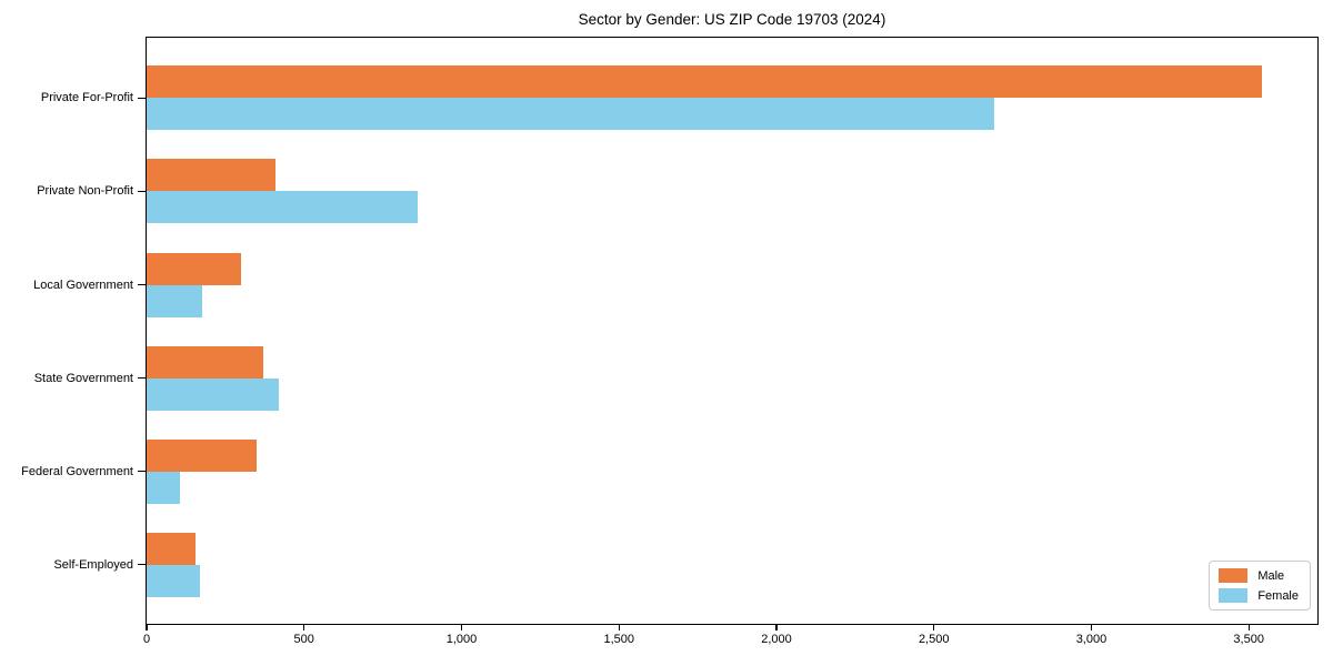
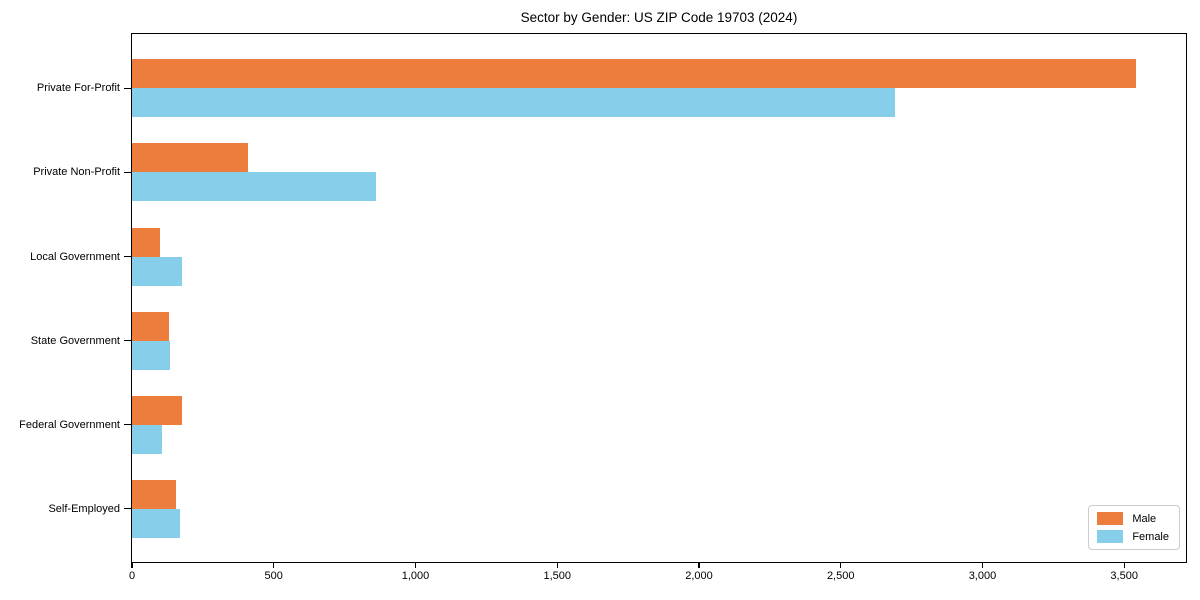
Male/Local Government: 300 -> 100
Male/State Government: 370 -> 130
Female/State Government: 420 -> 140
Male/Federal Government: 350 -> 180
